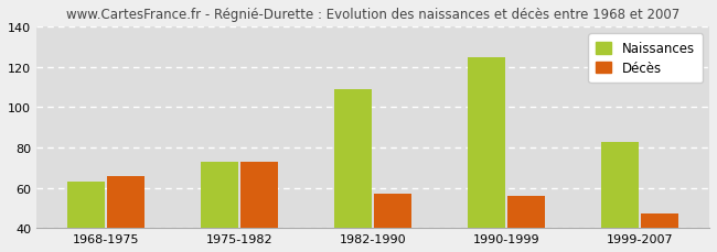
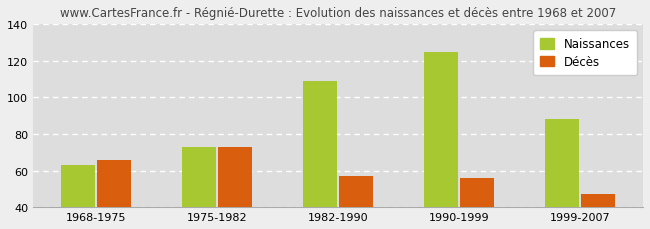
Naissances/1999-2007: 83 -> 88
